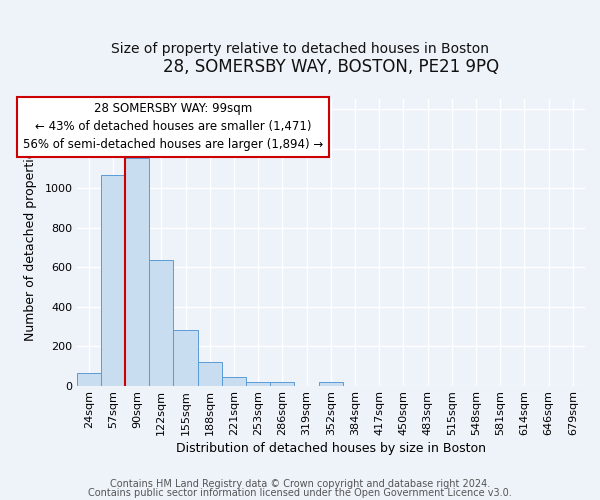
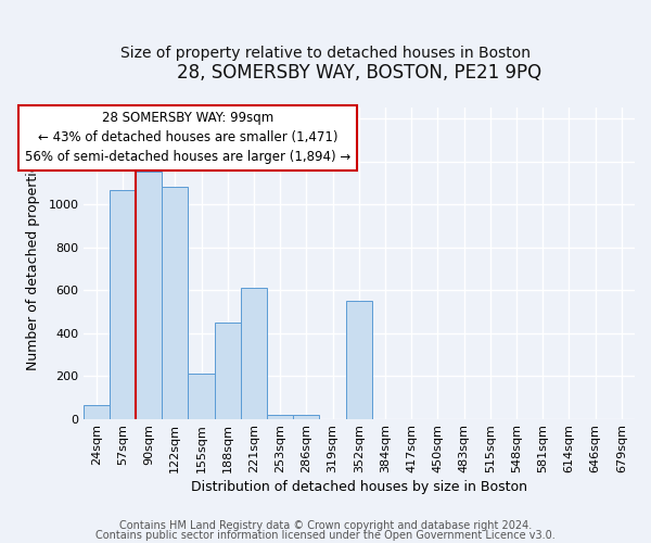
122sqm: 640 -> 1080
155sqm: 280 -> 210
188sqm: 120 -> 450
221sqm: 40 -> 610
352sqm: 20 -> 550
